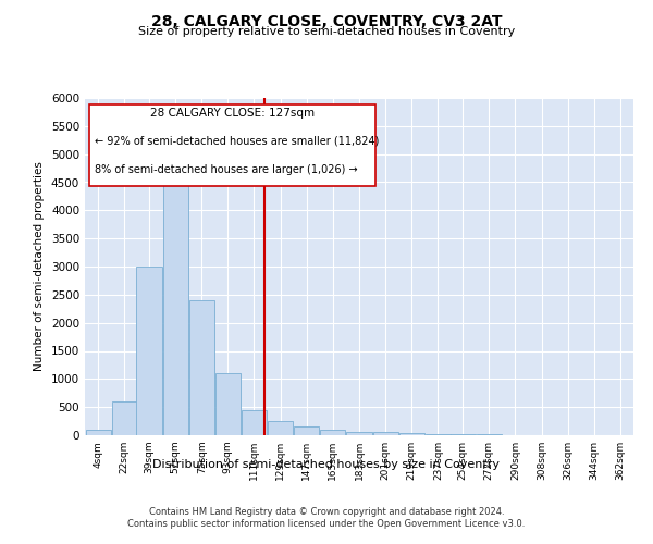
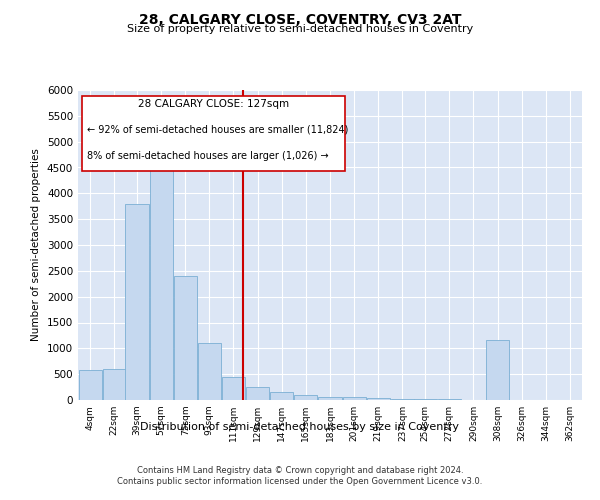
4sqm: 100 -> 580
39sqm: 3000 -> 3800
308sqm: 0 -> 1160
